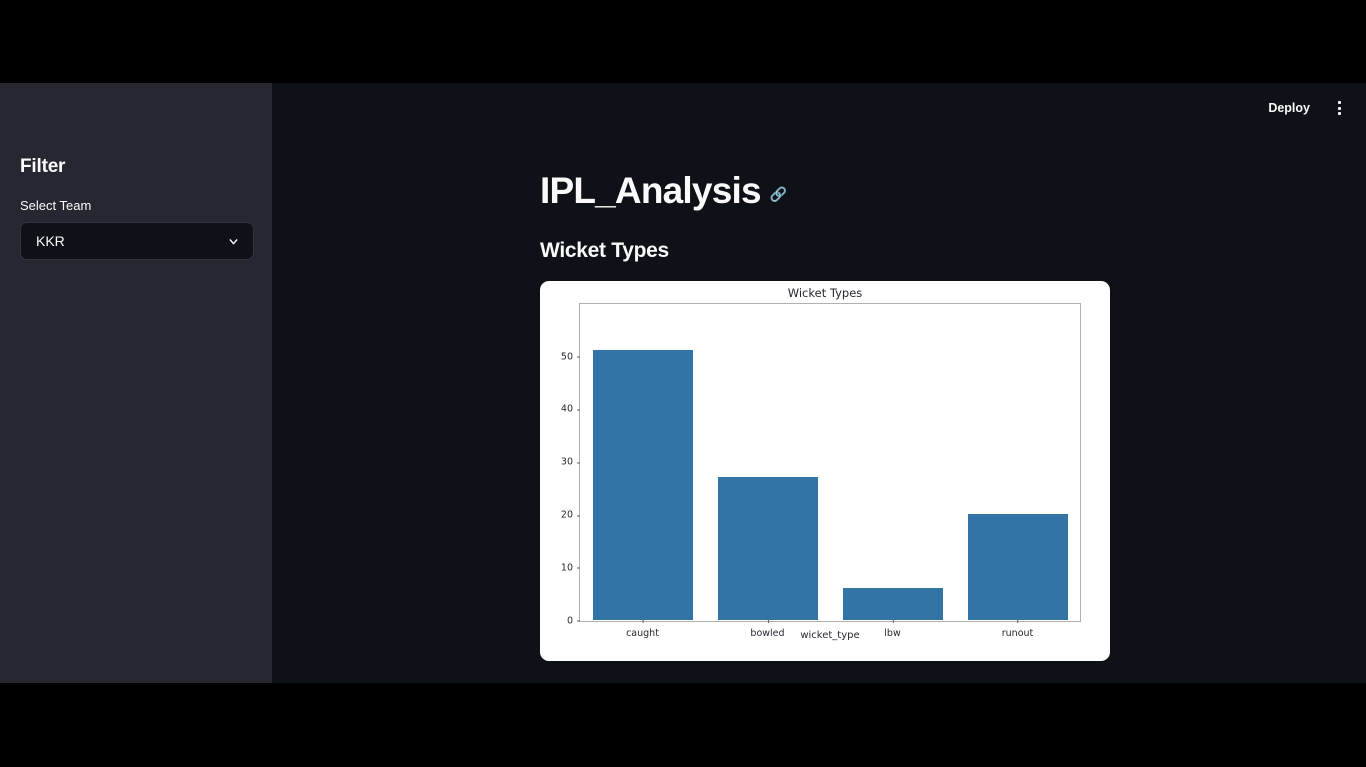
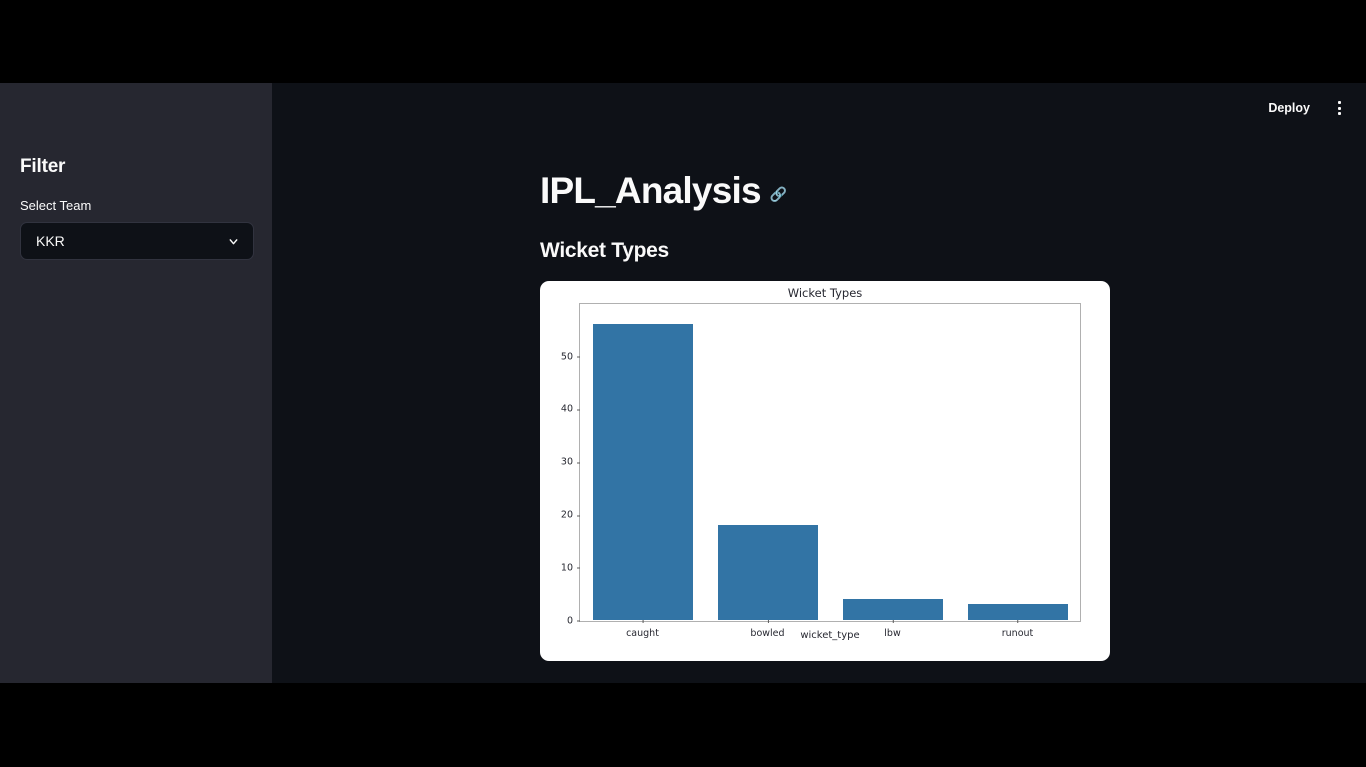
caught: 51 -> 56
bowled: 27 -> 18
lbw: 6 -> 4
runout: 20 -> 3
